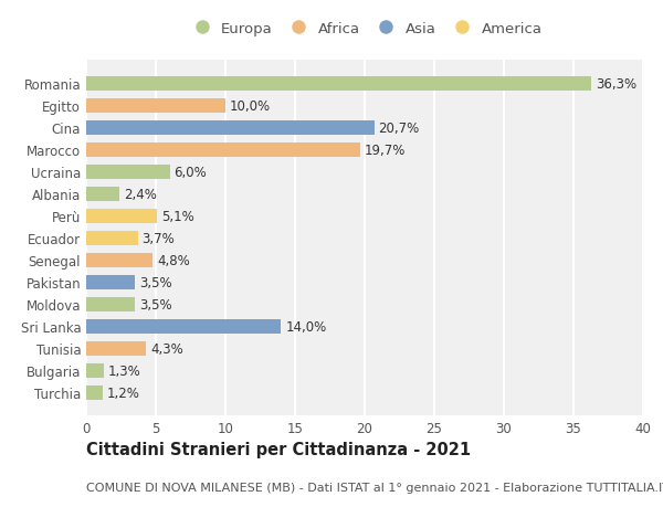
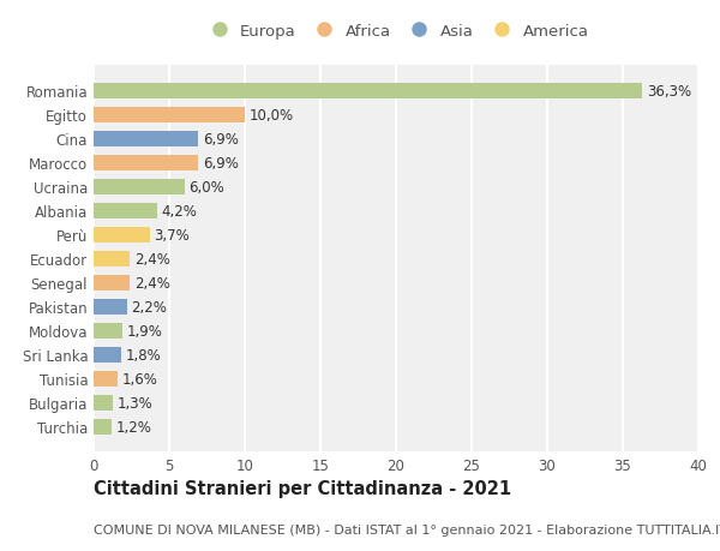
Cina: 20,7% -> 6,9%
Marocco: 19,7% -> 6,9%
Albania: 2,4% -> 4,2%
Perù: 5,1% -> 3,7%
Ecuador: 3,7% -> 2,4%
Senegal: 4,8% -> 2,4%
Pakistan: 3,5% -> 2,2%
Moldova: 3,5% -> 1,9%
Sri Lanka: 14,0% -> 1,8%
Tunisia: 4,3% -> 1,6%
